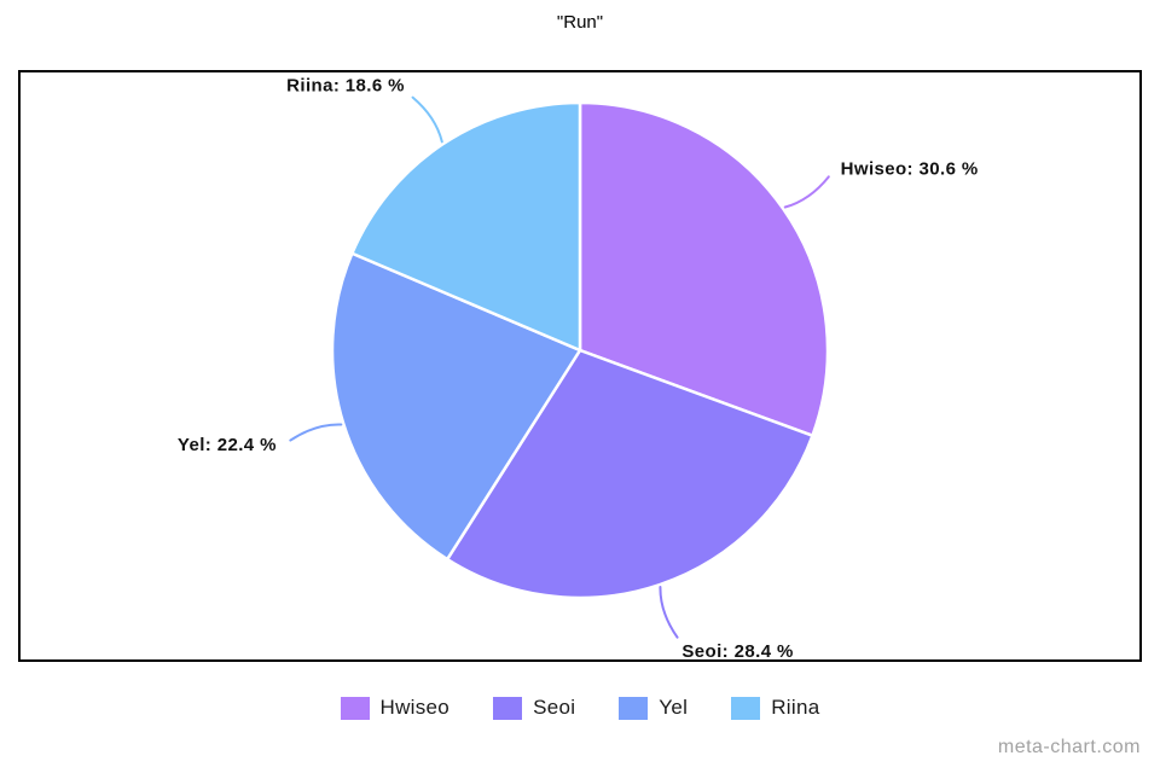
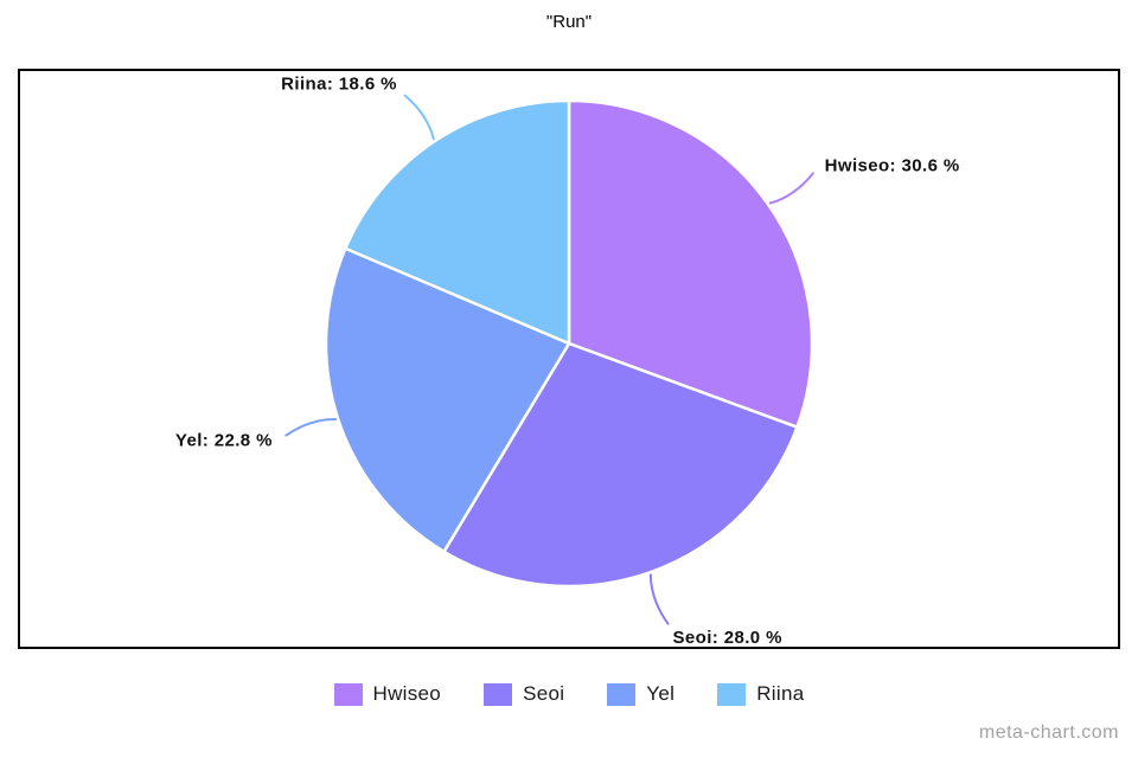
Seoi: 28.4 -> 28.0
Yel: 22.4 -> 22.8
